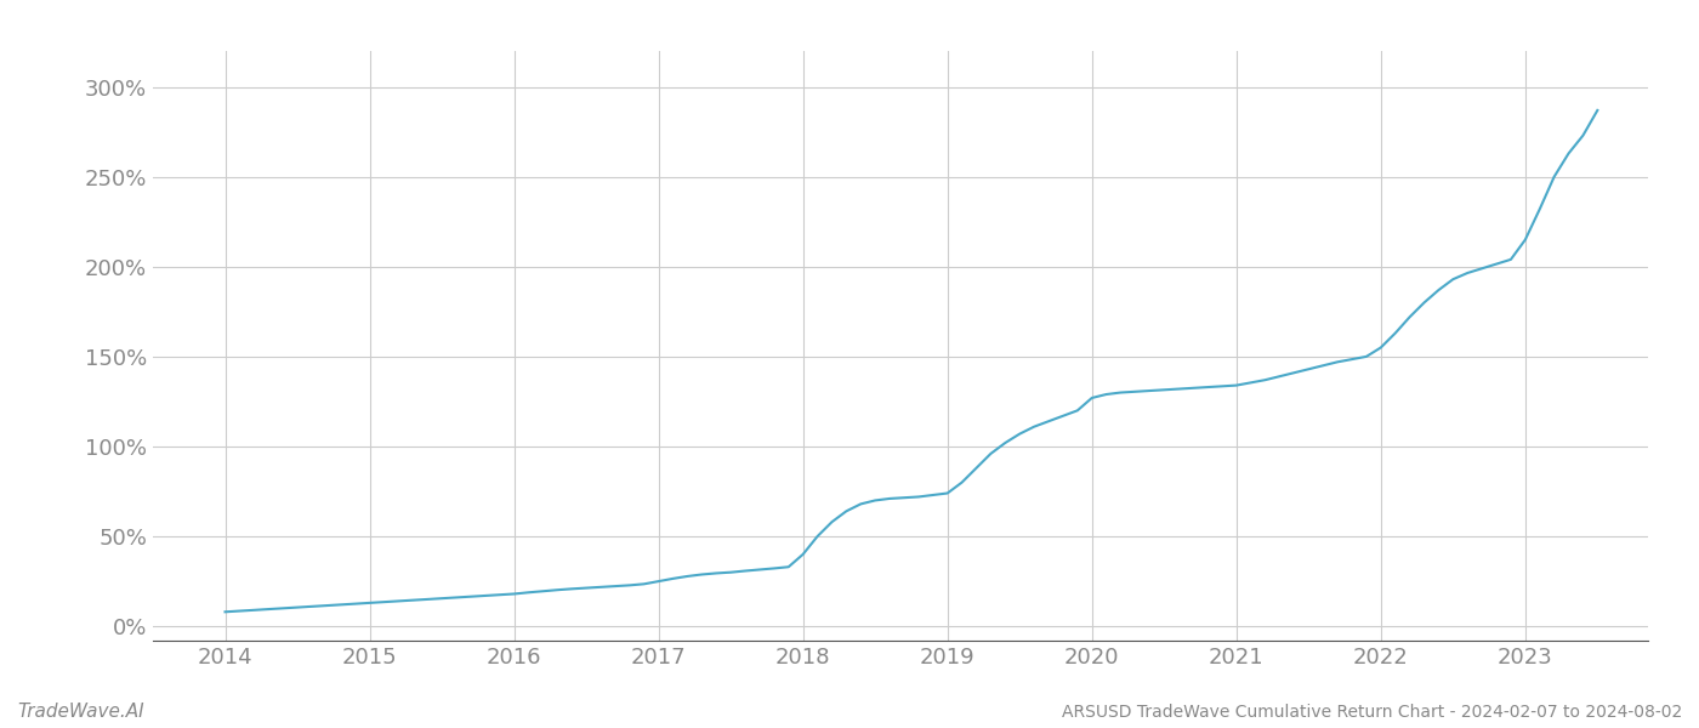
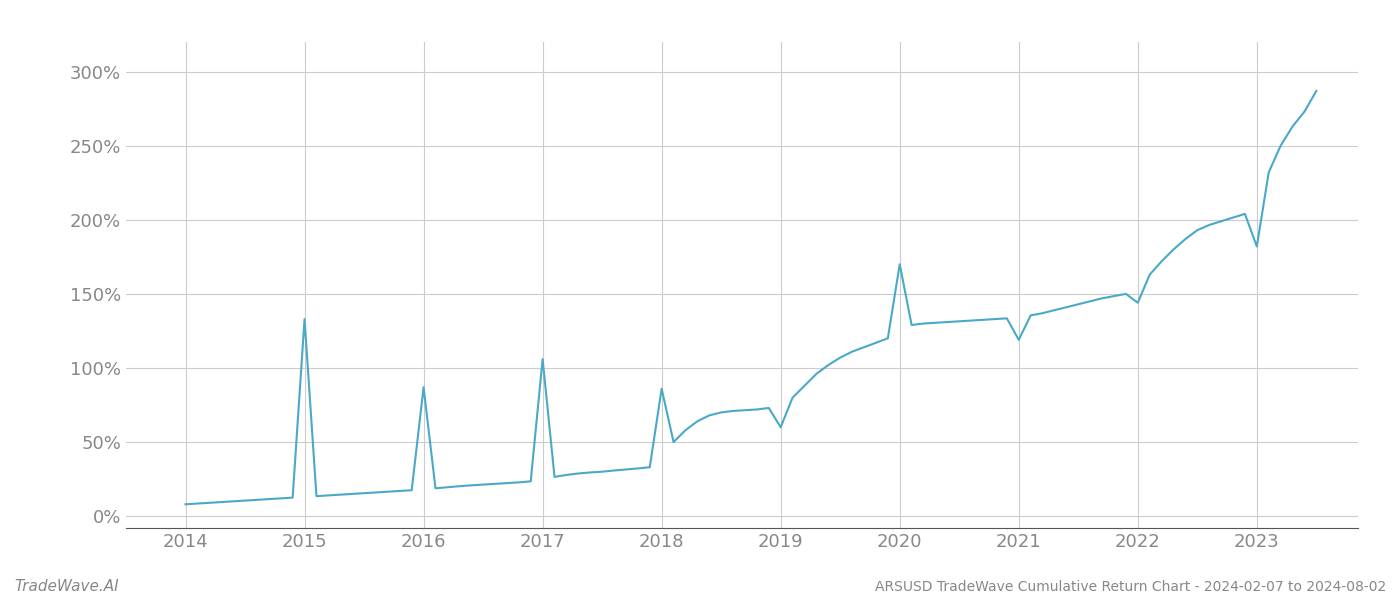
2015: 13% -> 133%
2016: 18% -> 87%
2017: 25% -> 106%
2018: 40% -> 86%
2019: 74% -> 60%
2020: 127% -> 170%
2021: 134% -> 119%
2022: 155% -> 144%
2023: 215% -> 182%
